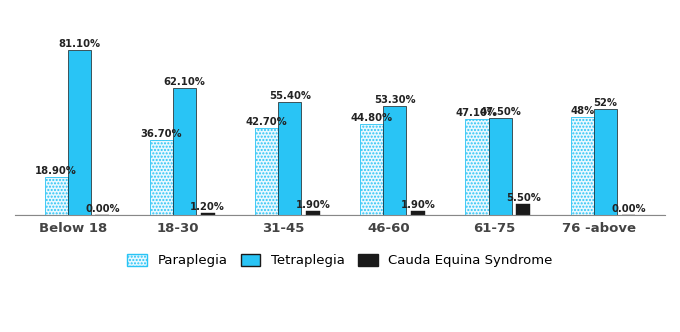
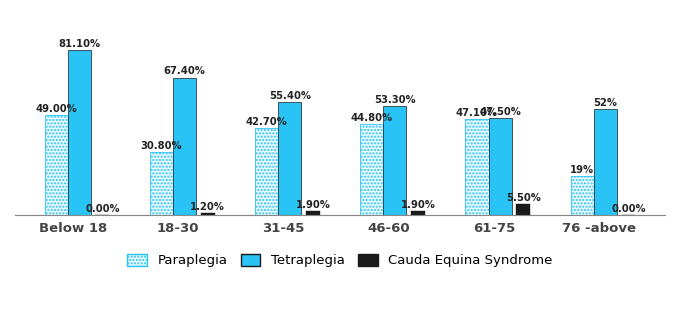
Paraplegia/Below 18: 18.90% -> 49.00%
Paraplegia/18-30: 36.70% -> 30.80%
Tetraplegia/18-30: 62.10% -> 67.40%
Paraplegia/76 -above: 48% -> 19%
